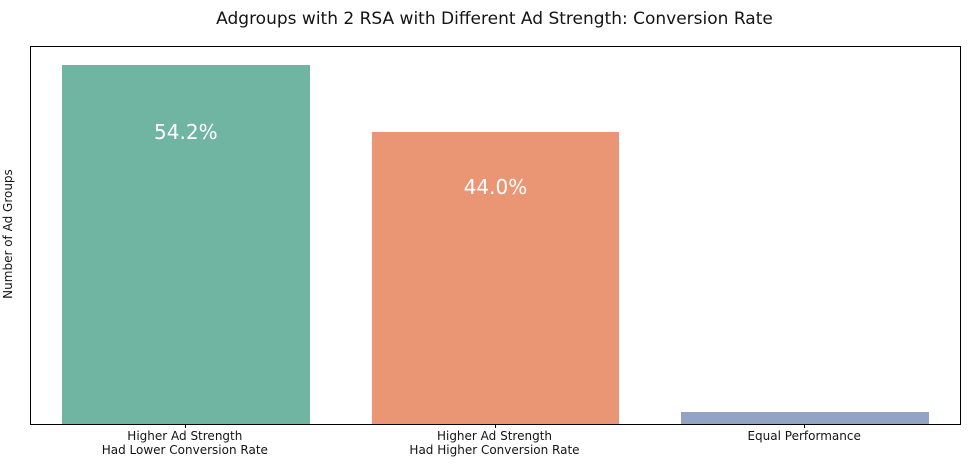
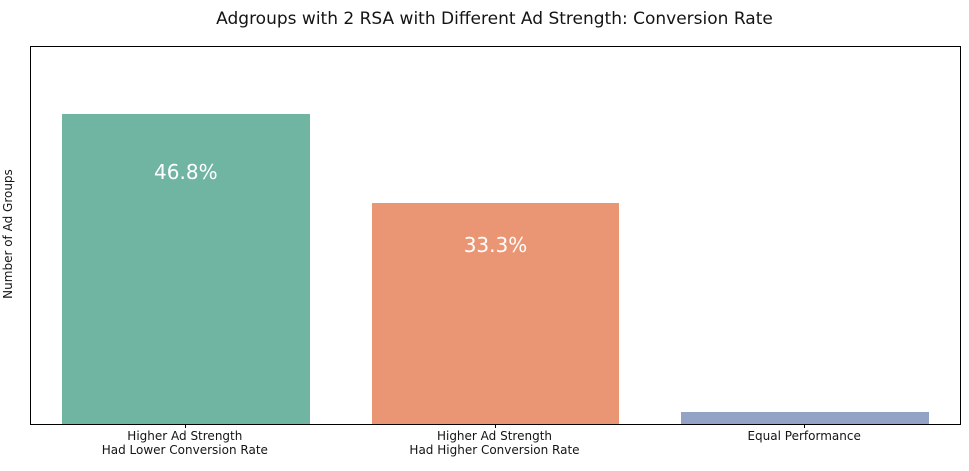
Higher Ad Strength Had Lower Conversion Rate: 54.2% -> 46.8%
Higher Ad Strength Had Higher Conversion Rate: 44.0% -> 33.3%
